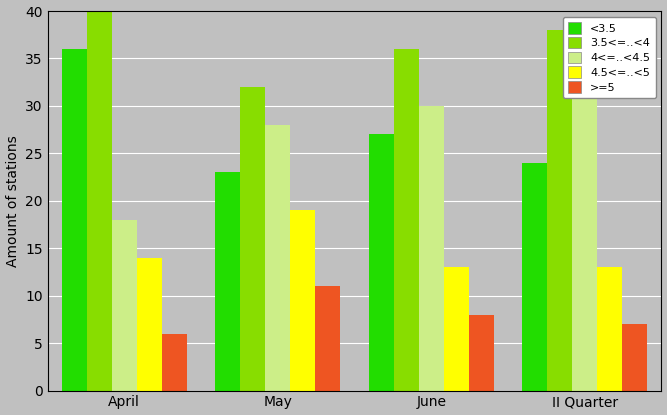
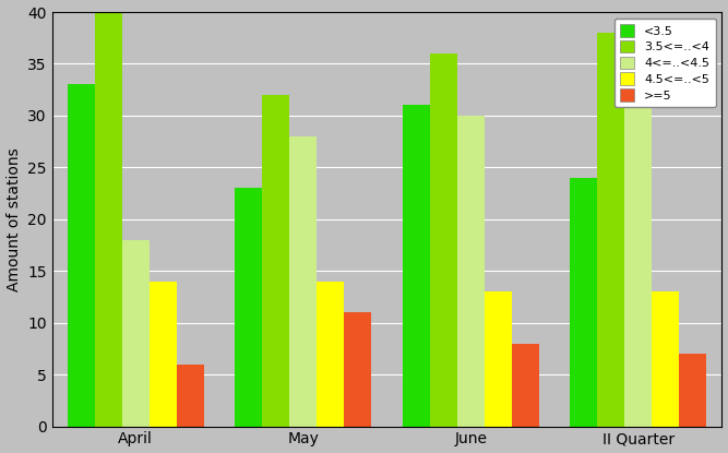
<3.5/April: 36 -> 33
4.5<=..<5/May: 19 -> 14
<3.5/June: 27 -> 31
